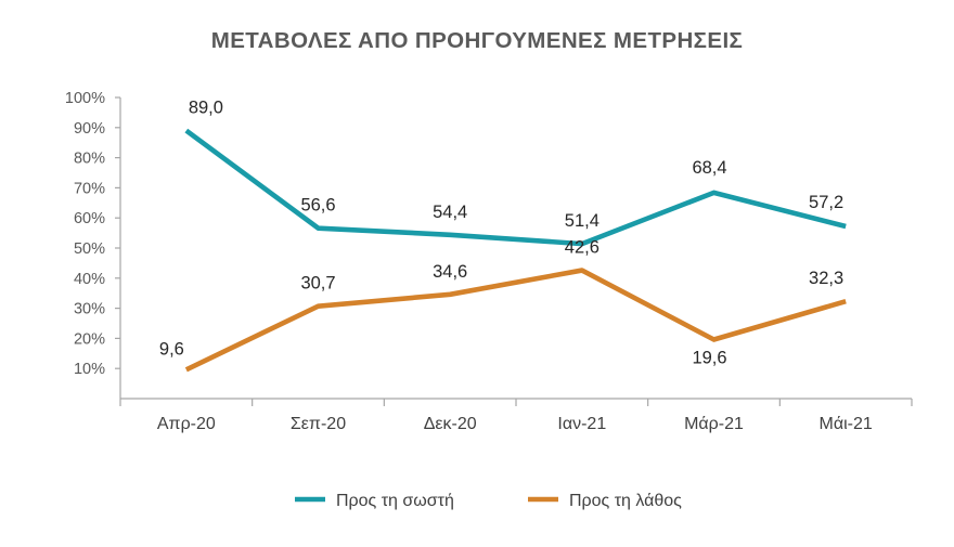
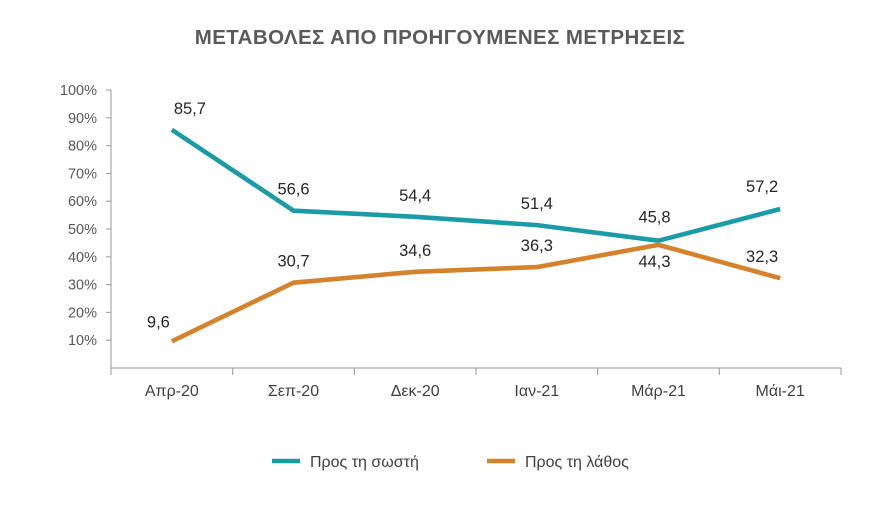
Προς τη σωστή/Απρ-20: 89,0 -> 85,7
Προς τη λάθος/Ιαν-21: 42,6 -> 36,3
Προς τη σωστή/Μάρ-21: 68,4 -> 45,8
Προς τη λάθος/Μάρ-21: 19,6 -> 44,3
